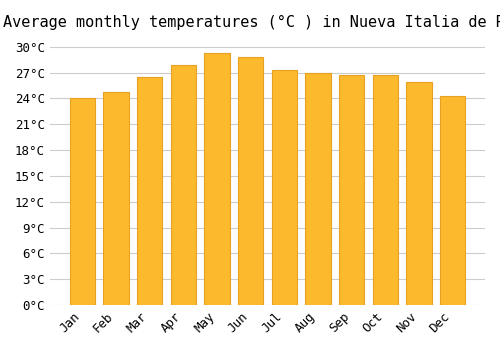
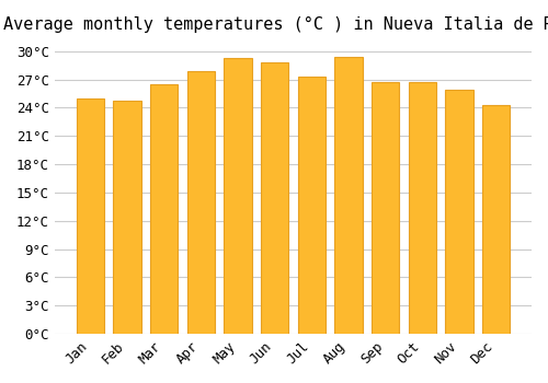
Jan: 24.0°C -> 25.0°C
Aug: 27.0°C -> 29.4°C
